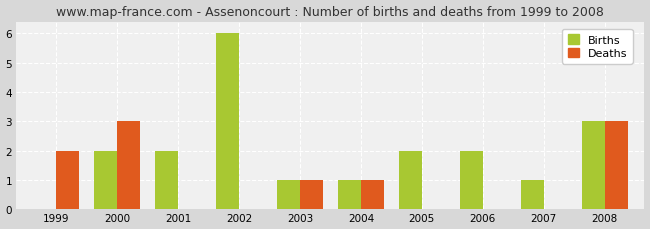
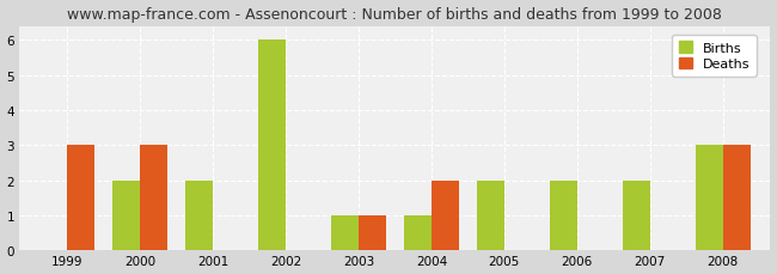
Deaths/1999: 2 -> 3
Deaths/2004: 1 -> 2
Births/2007: 1 -> 2
